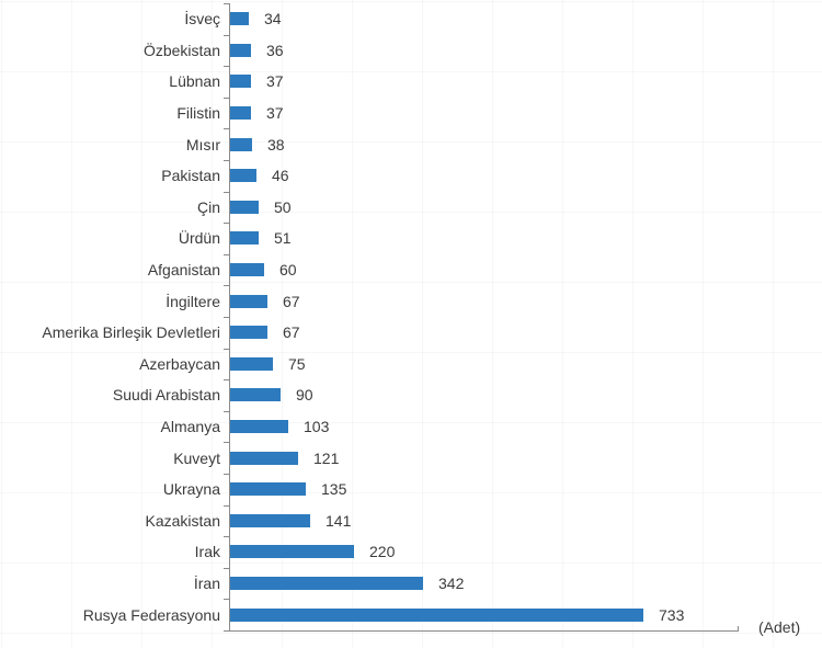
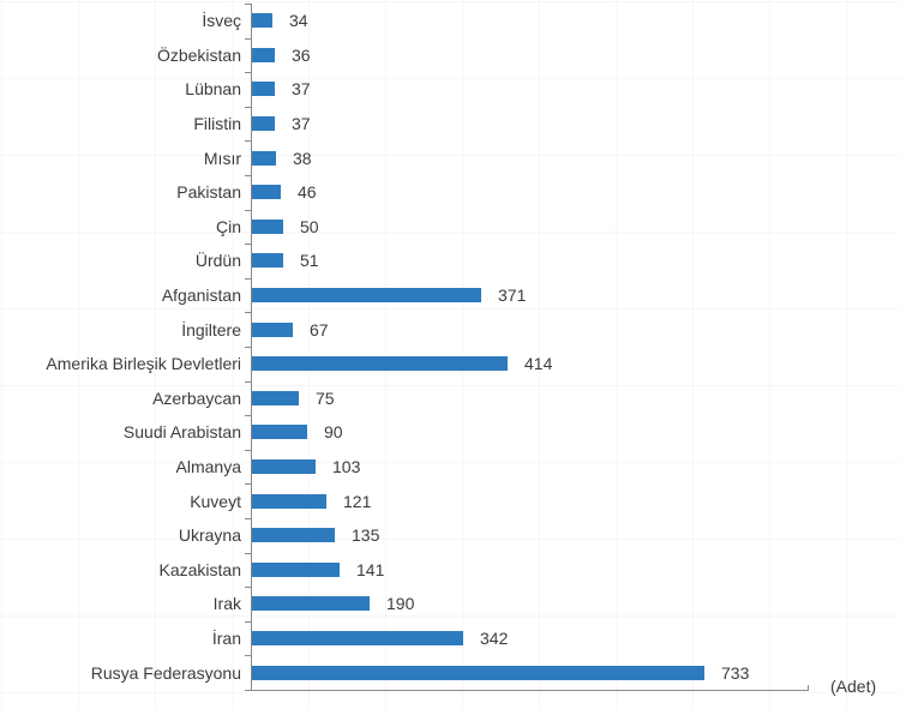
Afganistan: 60 -> 371
Amerika Birleşik Devletleri: 67 -> 414
Irak: 220 -> 190
